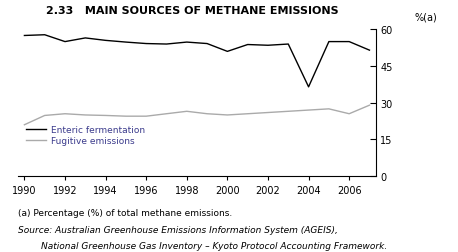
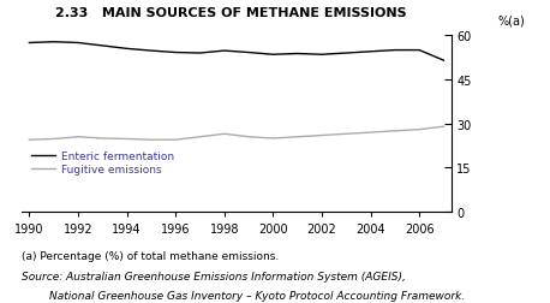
Fugitive emissions/1990: 21.0 -> 24.5
Enteric fermentation/1992: 55.0 -> 57.5
Enteric fermentation/2000: 51.0 -> 53.5
Enteric fermentation/2004: 36.5 -> 54.5
Fugitive emissions/2006: 25.5 -> 28.0
